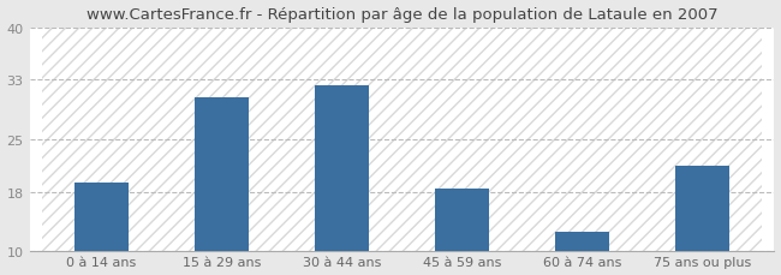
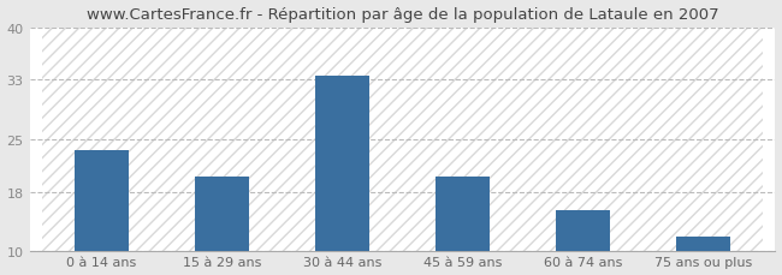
0 à 14 ans: 19.2 -> 23.5
15 à 29 ans: 30.6 -> 20.0
30 à 44 ans: 32.2 -> 33.5
45 à 59 ans: 18.4 -> 20.0
60 à 74 ans: 12.6 -> 15.5
75 ans ou plus: 21.4 -> 12.0
